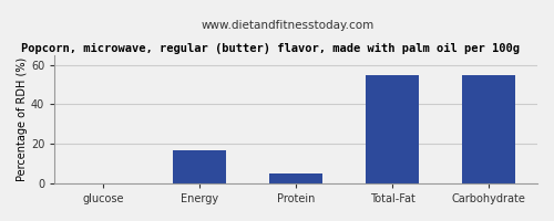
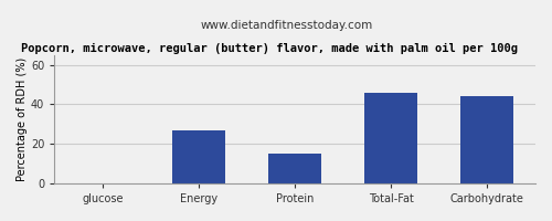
Energy: 17 -> 27
Protein: 5 -> 15
Total-Fat: 55 -> 46
Carbohydrate: 55 -> 44
